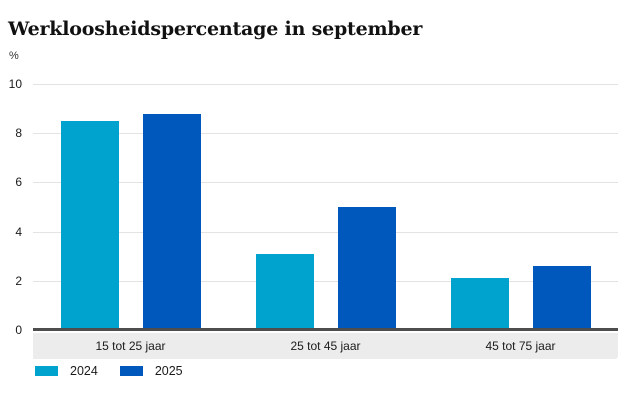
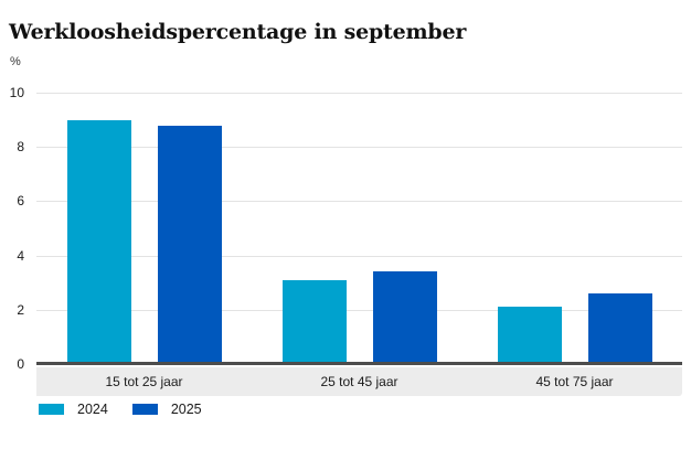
2024/15 tot 25 jaar: 8.5 -> 9.0
2025/25 tot 45 jaar: 5.0 -> 3.4
